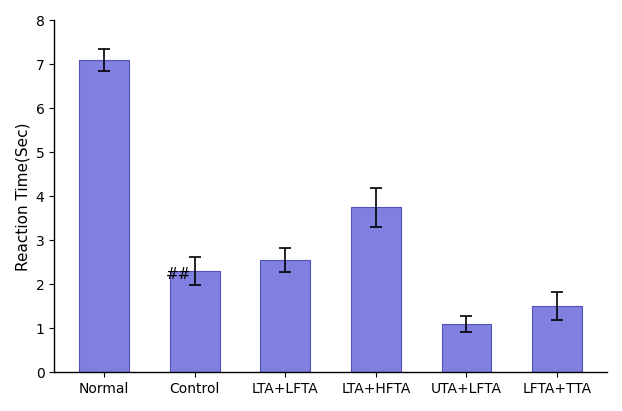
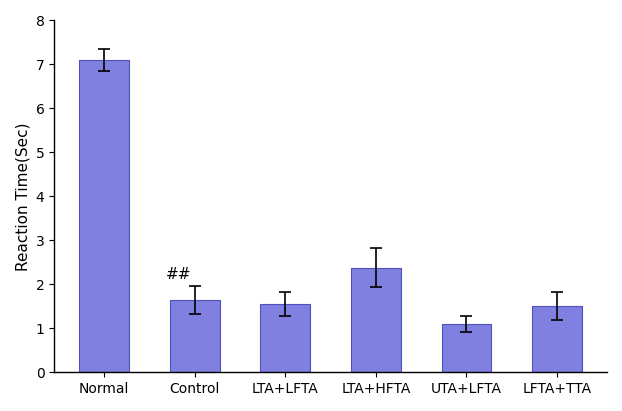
Control: 2.30 -> 1.65
LTA+LFTA: 2.55 -> 1.55
LTA+HFTA: 3.75 -> 2.38
